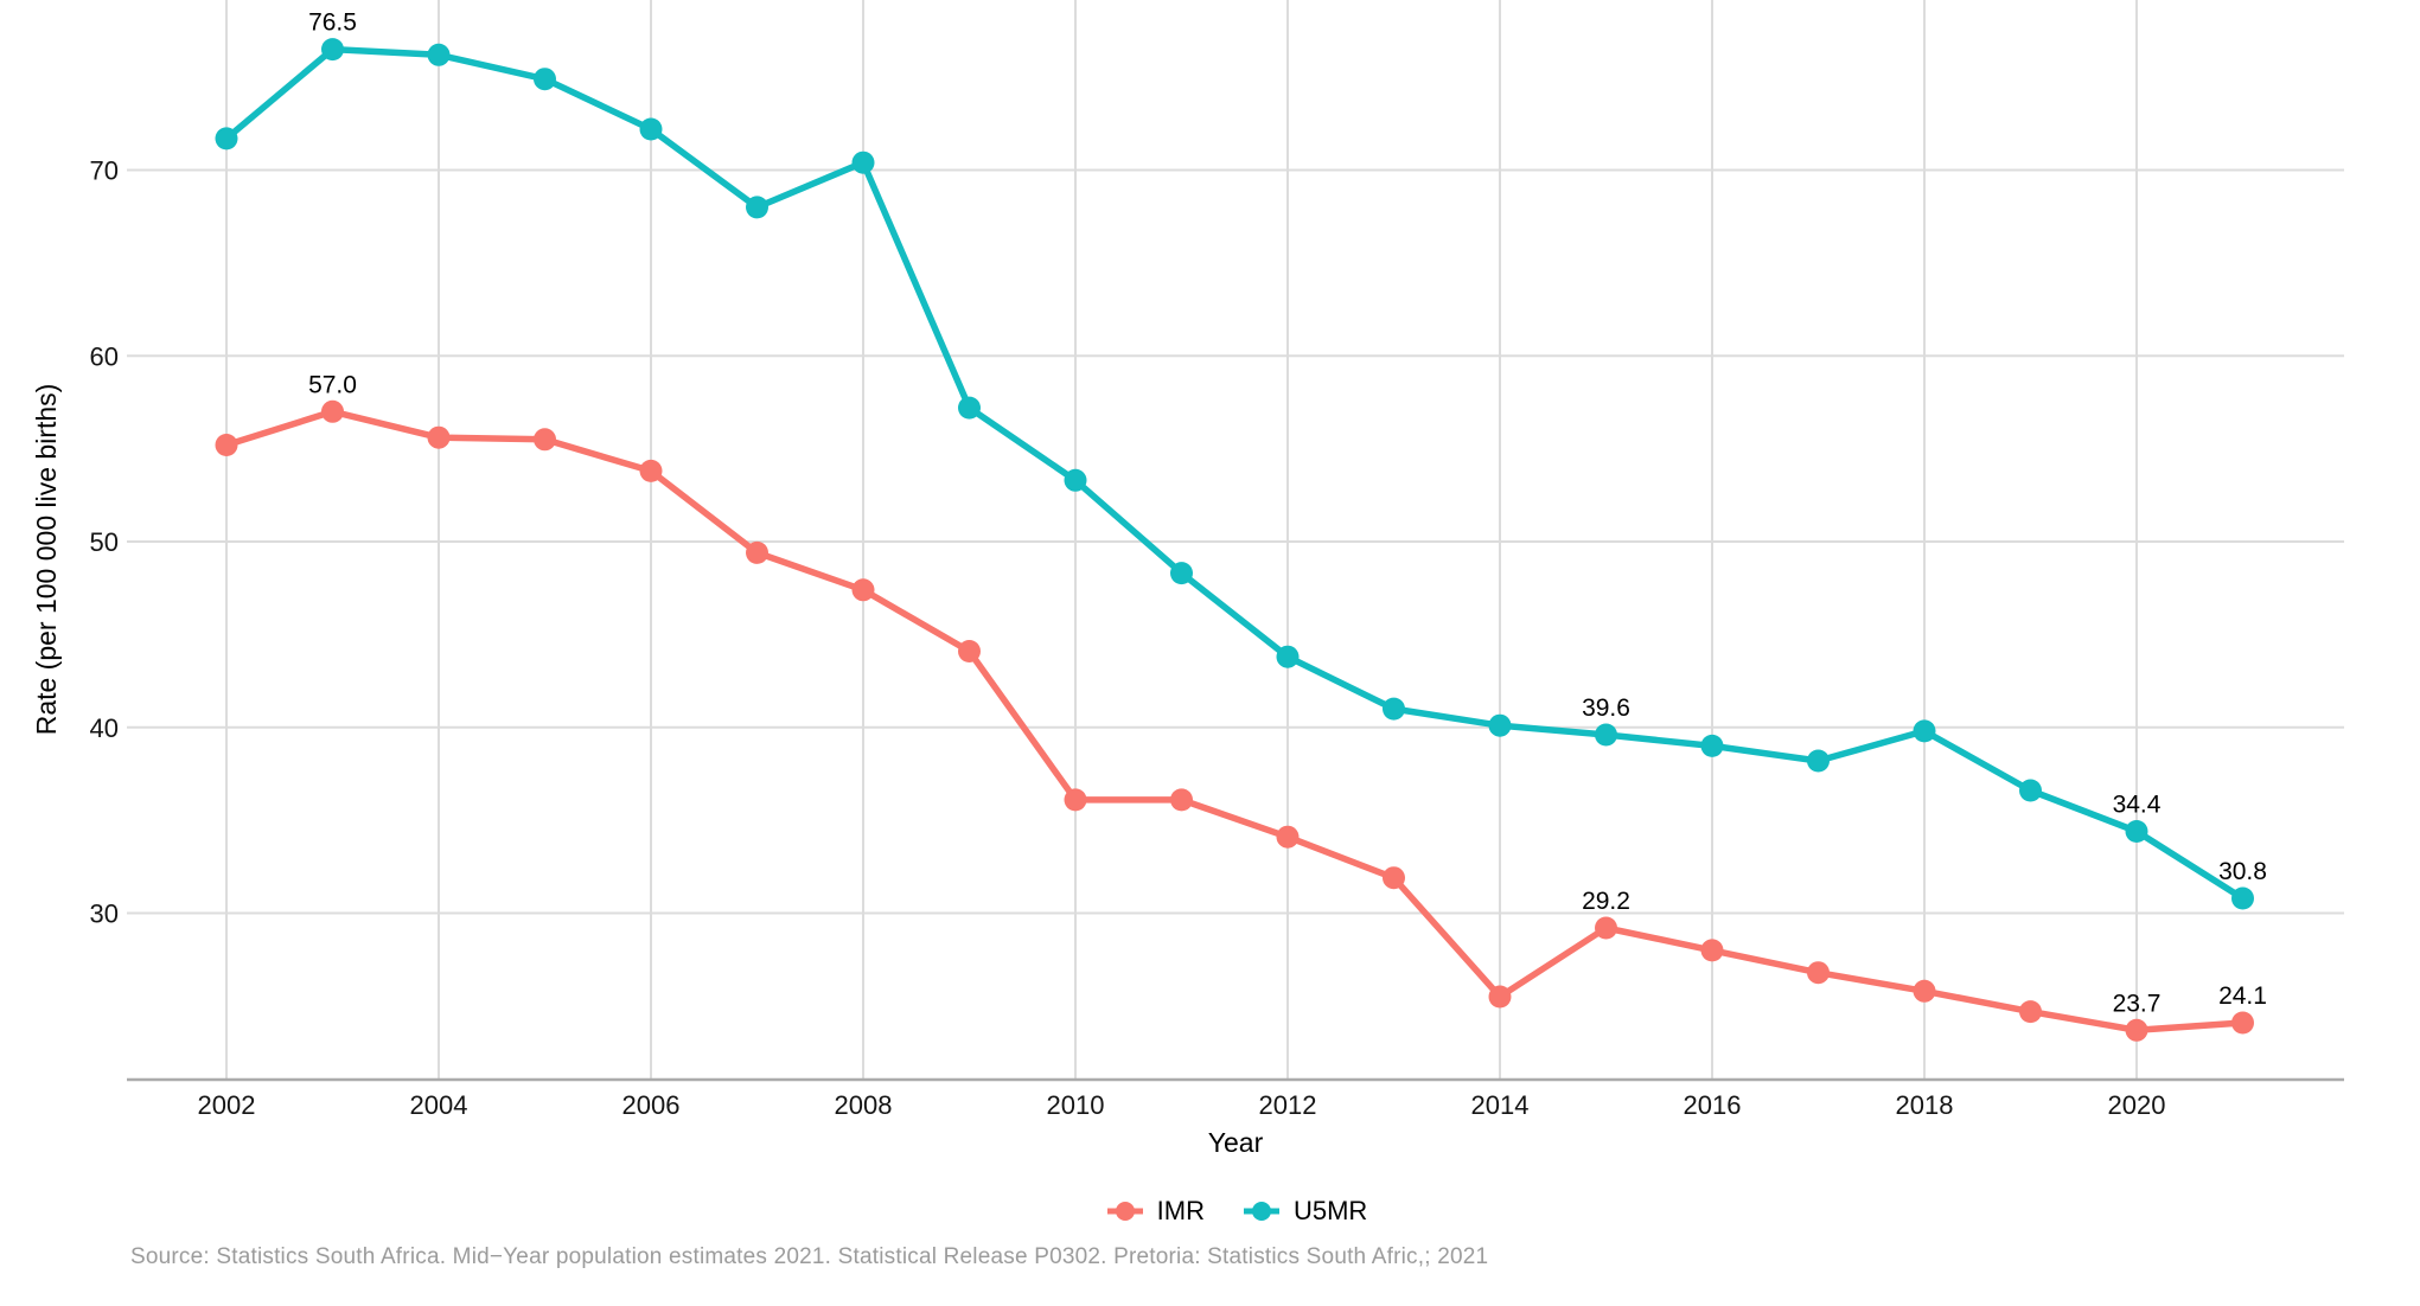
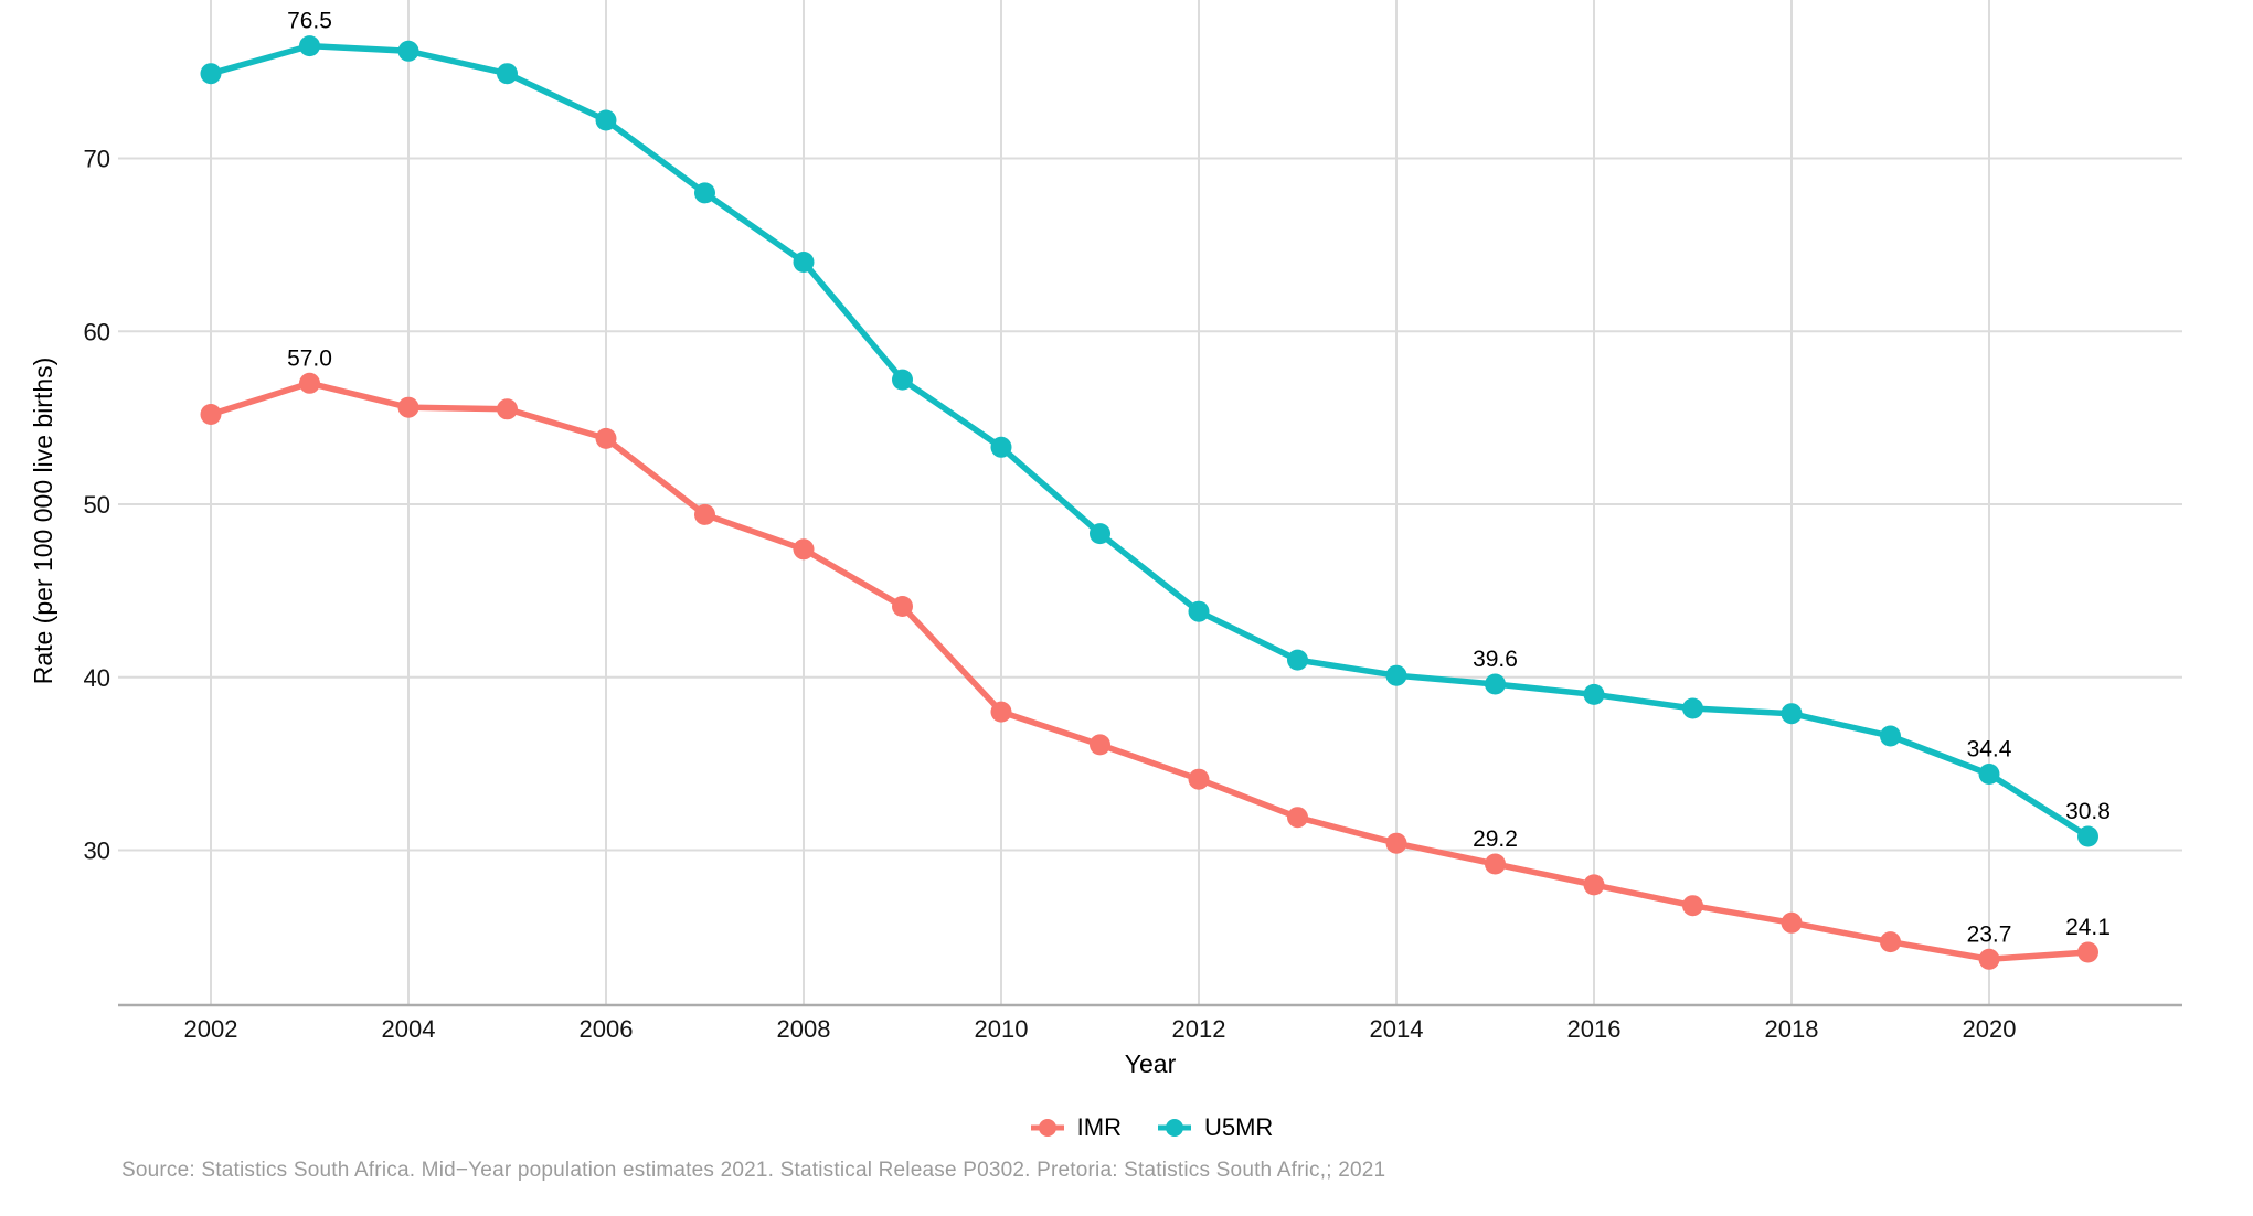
U5MR/2002: 71.7 -> 74.9
U5MR/2008: 70.4 -> 64.0
IMR/2010: 36.1 -> 38.0
IMR/2014: 25.5 -> 30.4
U5MR/2018: 39.8 -> 37.9
